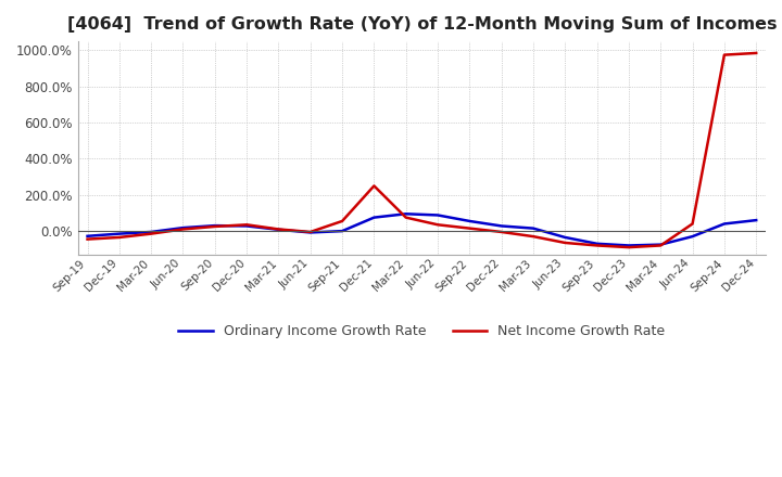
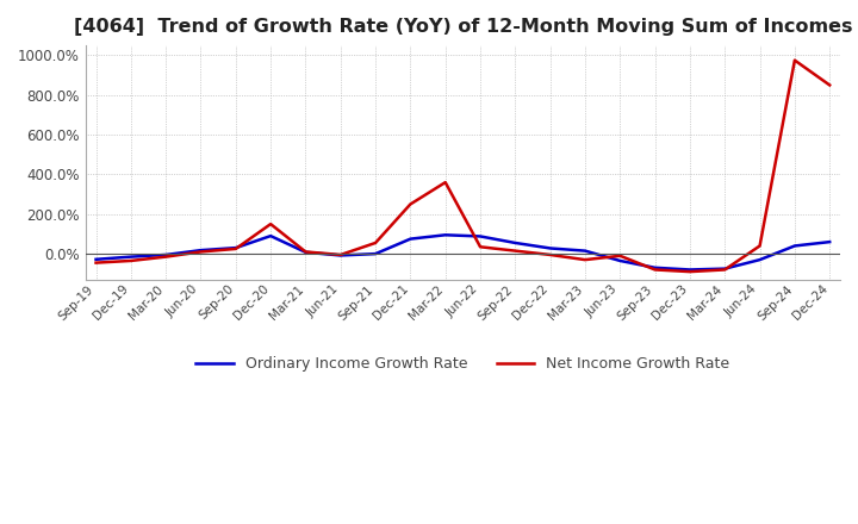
Ordinary Income Growth Rate/Dec-20: 30% -> 90%
Net Income Growth Rate/Dec-20: 40% -> 150%
Net Income Growth Rate/Mar-22: 80% -> 360%
Net Income Growth Rate/Jun-23: -60% -> -10%
Net Income Growth Rate/Dec-24: 980% -> 850%
